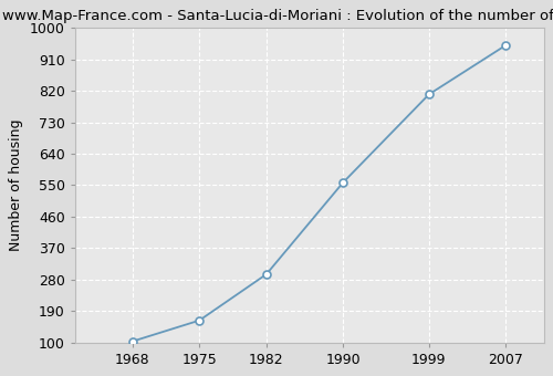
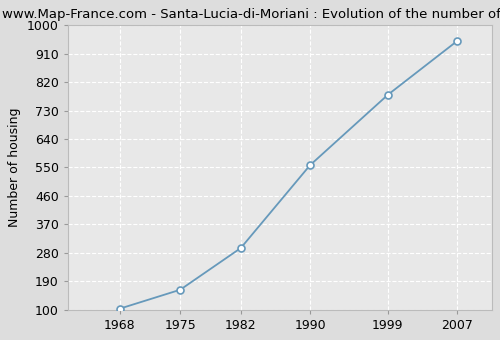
1999: 810 -> 780
